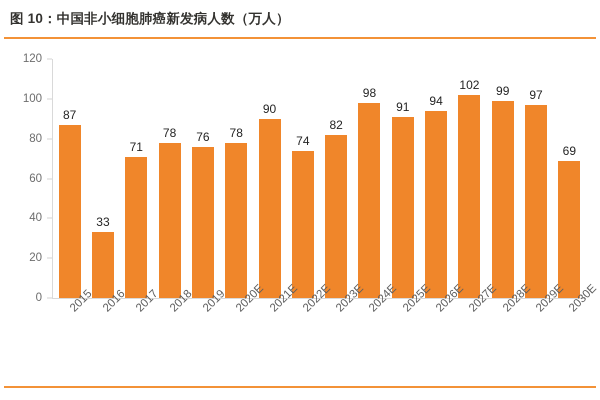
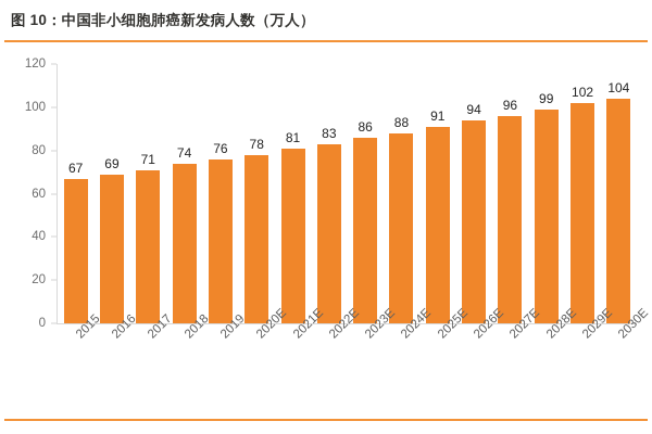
2015: 87 -> 67
2016: 33 -> 69
2018: 78 -> 74
2021E: 90 -> 81
2022E: 74 -> 83
2023E: 82 -> 86
2024E: 98 -> 88
2027E: 102 -> 96
2029E: 97 -> 102
2030E: 69 -> 104
